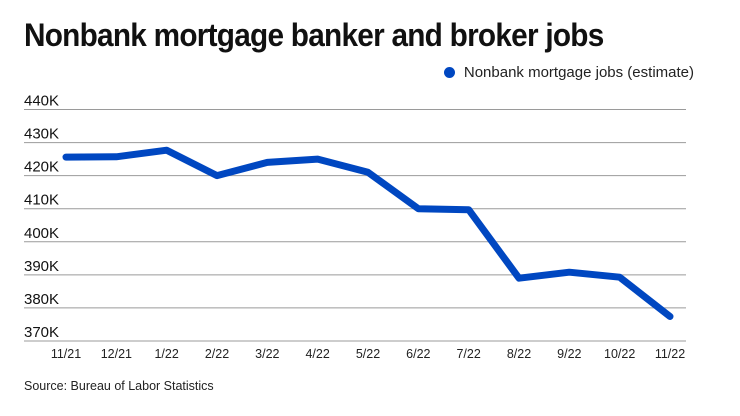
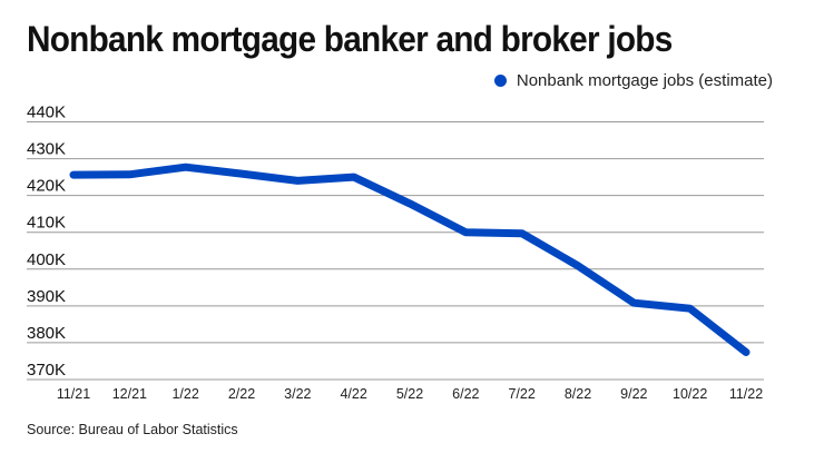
2/22: 420K -> 426K
5/22: 421K -> 418K
8/22: 389K -> 401K
